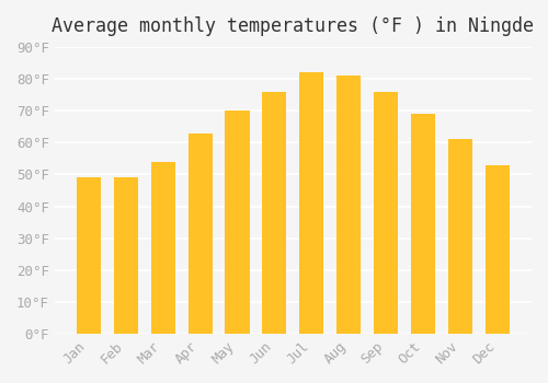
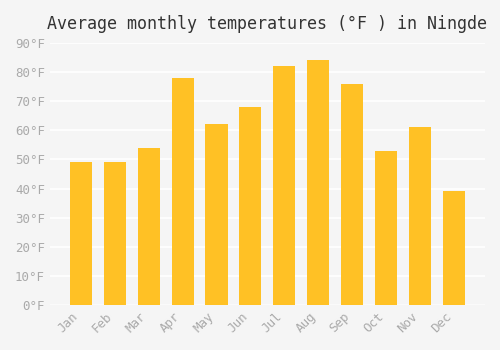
Apr: 63°F -> 78°F
May: 70°F -> 62°F
Jun: 76°F -> 68°F
Aug: 81°F -> 84°F
Oct: 69°F -> 53°F
Dec: 53°F -> 39°F
